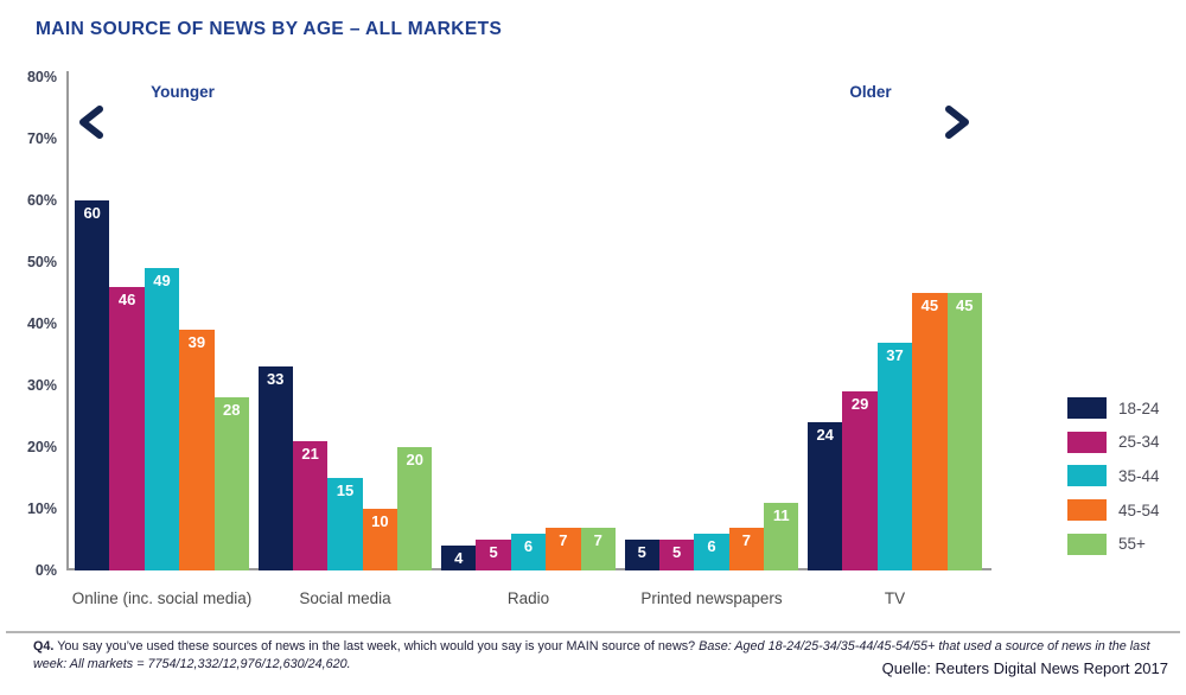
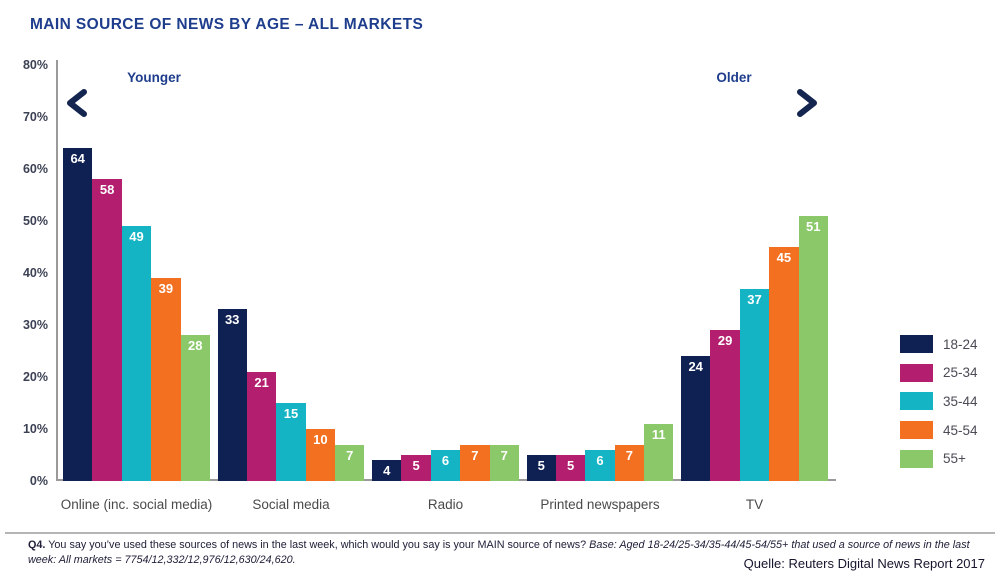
18-24/Online (inc. social media): 60 -> 64
25-34/Online (inc. social media): 46 -> 58
55+/Social media: 20 -> 7
55+/TV: 45 -> 51
